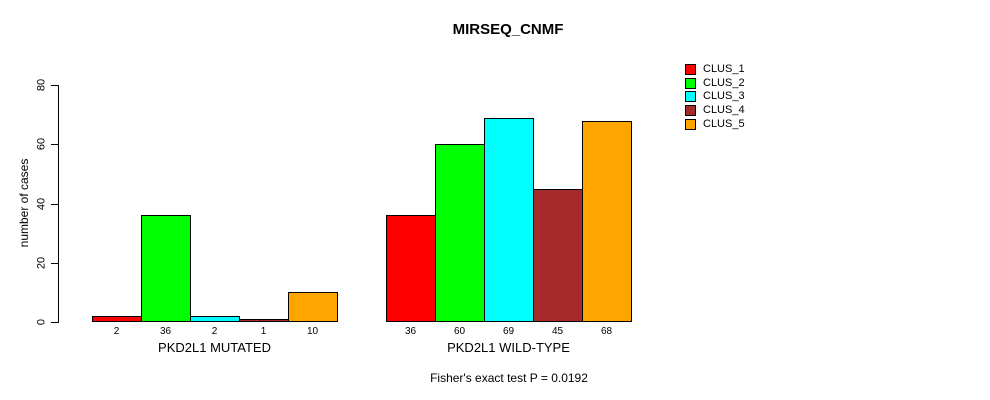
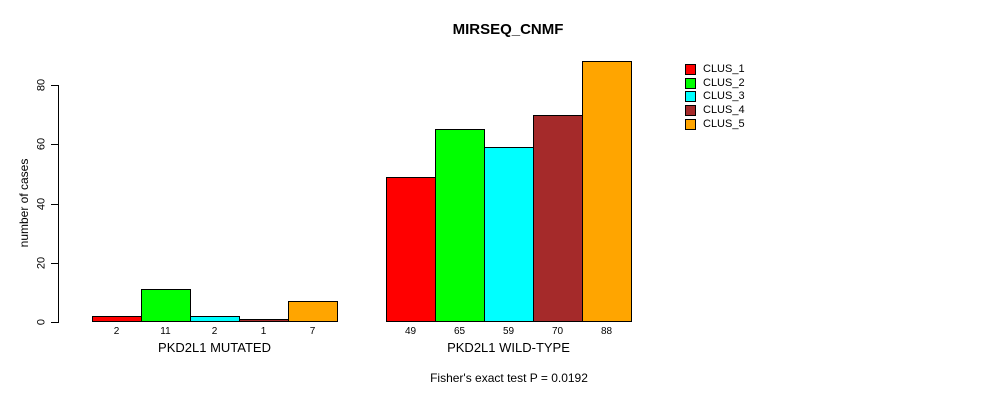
CLUS_2/PKD2L1 MUTATED: 36 -> 11
CLUS_5/PKD2L1 MUTATED: 10 -> 7
CLUS_1/PKD2L1 WILD-TYPE: 36 -> 49
CLUS_2/PKD2L1 WILD-TYPE: 60 -> 65
CLUS_3/PKD2L1 WILD-TYPE: 69 -> 59
CLUS_4/PKD2L1 WILD-TYPE: 45 -> 70
CLUS_5/PKD2L1 WILD-TYPE: 68 -> 88
